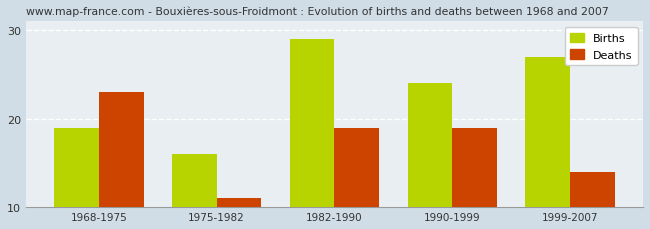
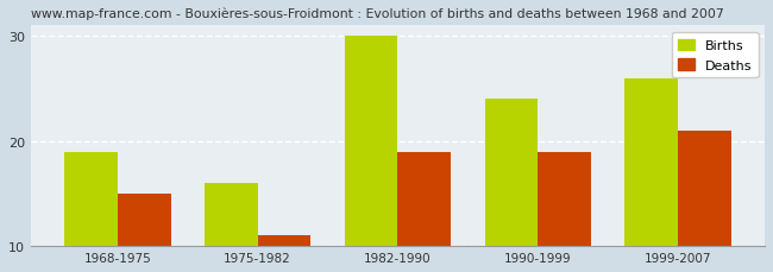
Deaths/1968-1975: 23 -> 15
Births/1982-1990: 29 -> 30
Births/1999-2007: 27 -> 26
Deaths/1999-2007: 14 -> 21
